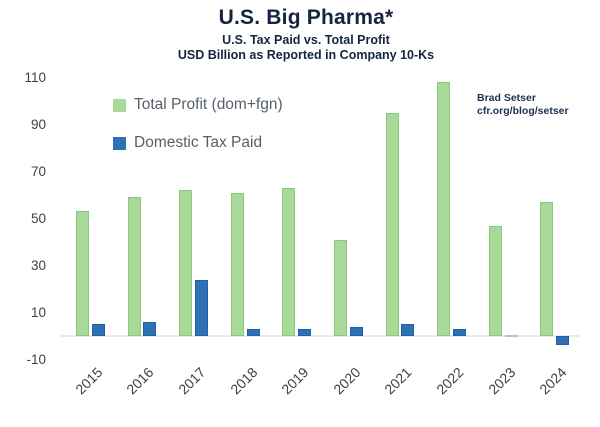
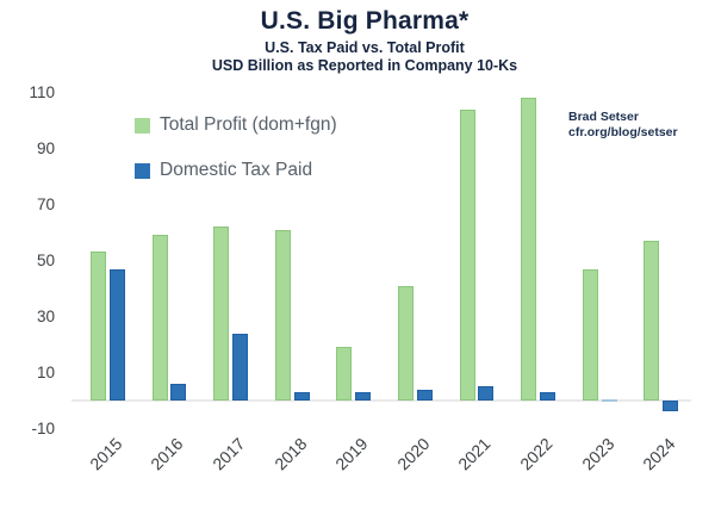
Domestic Tax Paid/2015: 5 -> 47
Total Profit (dom+fgn)/2019: 63 -> 19
Total Profit (dom+fgn)/2021: 95 -> 104
